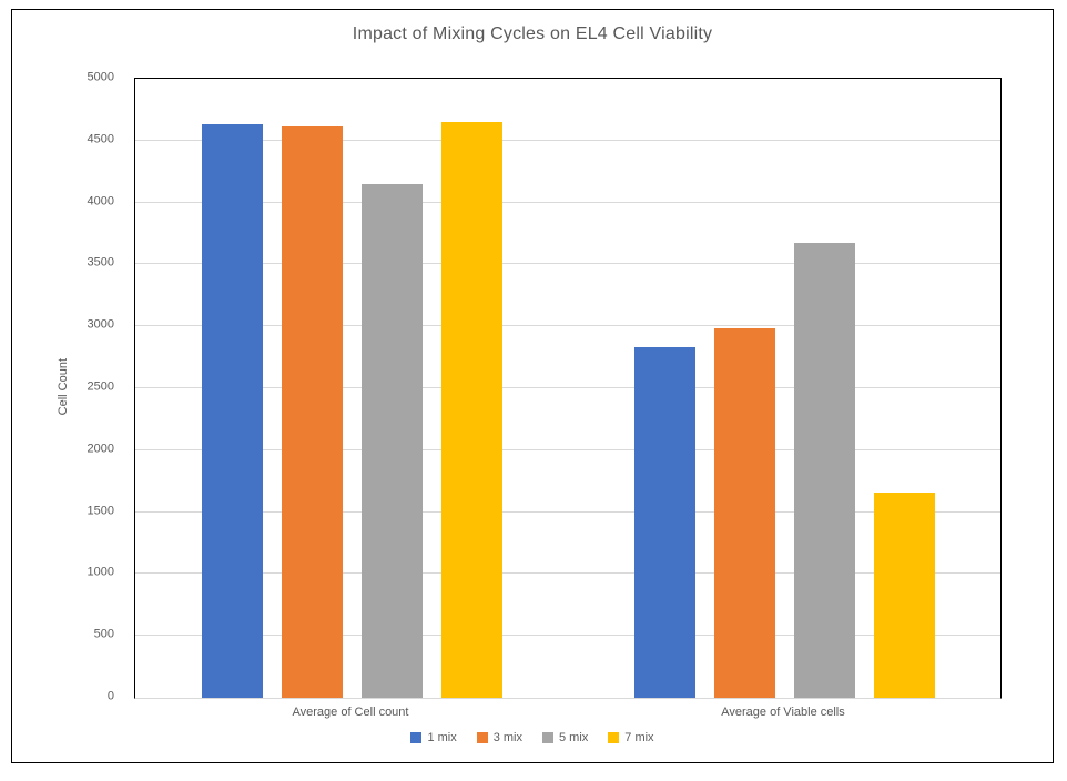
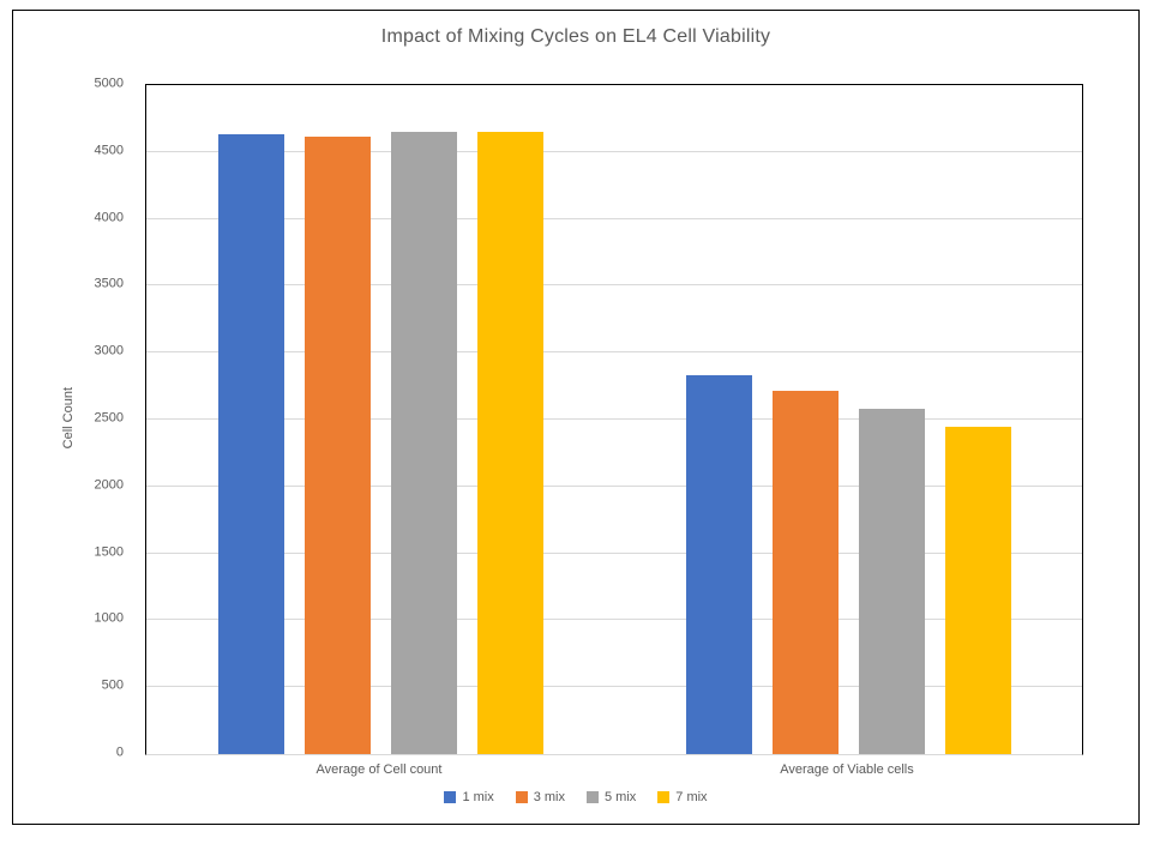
5 mix/Average of Cell count: 4150 -> 4660
3 mix/Average of Viable cells: 2980 -> 2720
5 mix/Average of Viable cells: 3670 -> 2580
7 mix/Average of Viable cells: 1660 -> 2450
